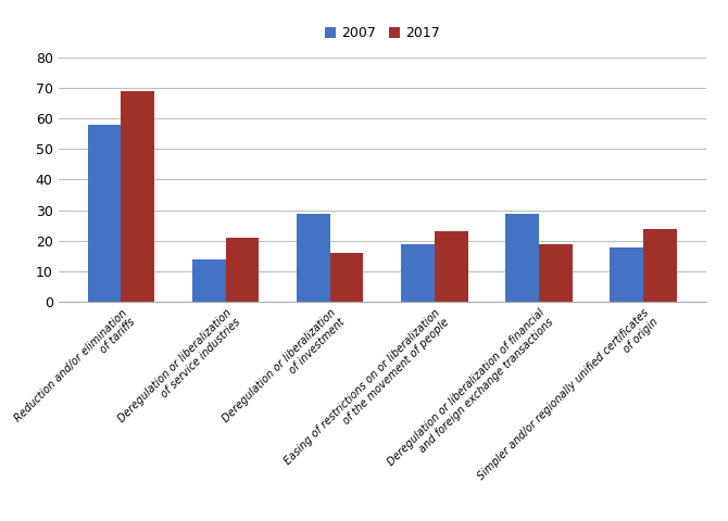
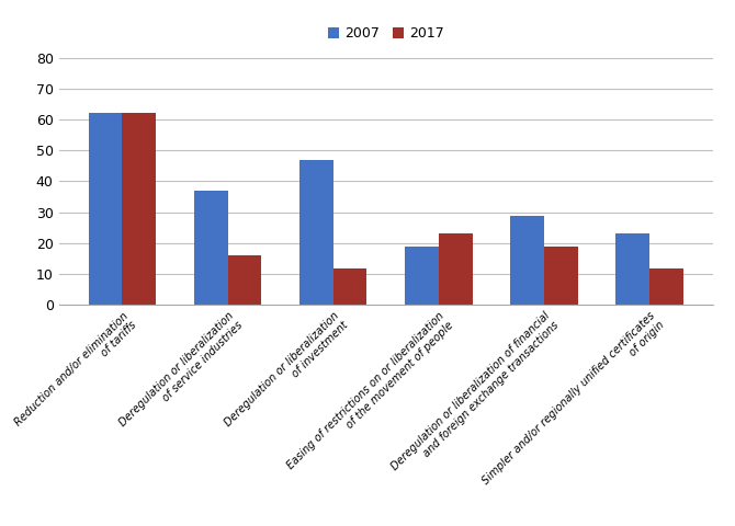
2007/Reduction and/or elimination of tariffs: 58 -> 62
2017/Reduction and/or elimination of tariffs: 69 -> 62
2007/Deregulation or liberalization of service industries: 14 -> 37
2017/Deregulation or liberalization of service industries: 21 -> 16
2007/Deregulation or liberalization of investment: 29 -> 47
2017/Deregulation or liberalization of investment: 16 -> 12
2007/Simpler and/or regionally unified certificates of origin: 18 -> 23
2017/Simpler and/or regionally unified certificates of origin: 24 -> 12
